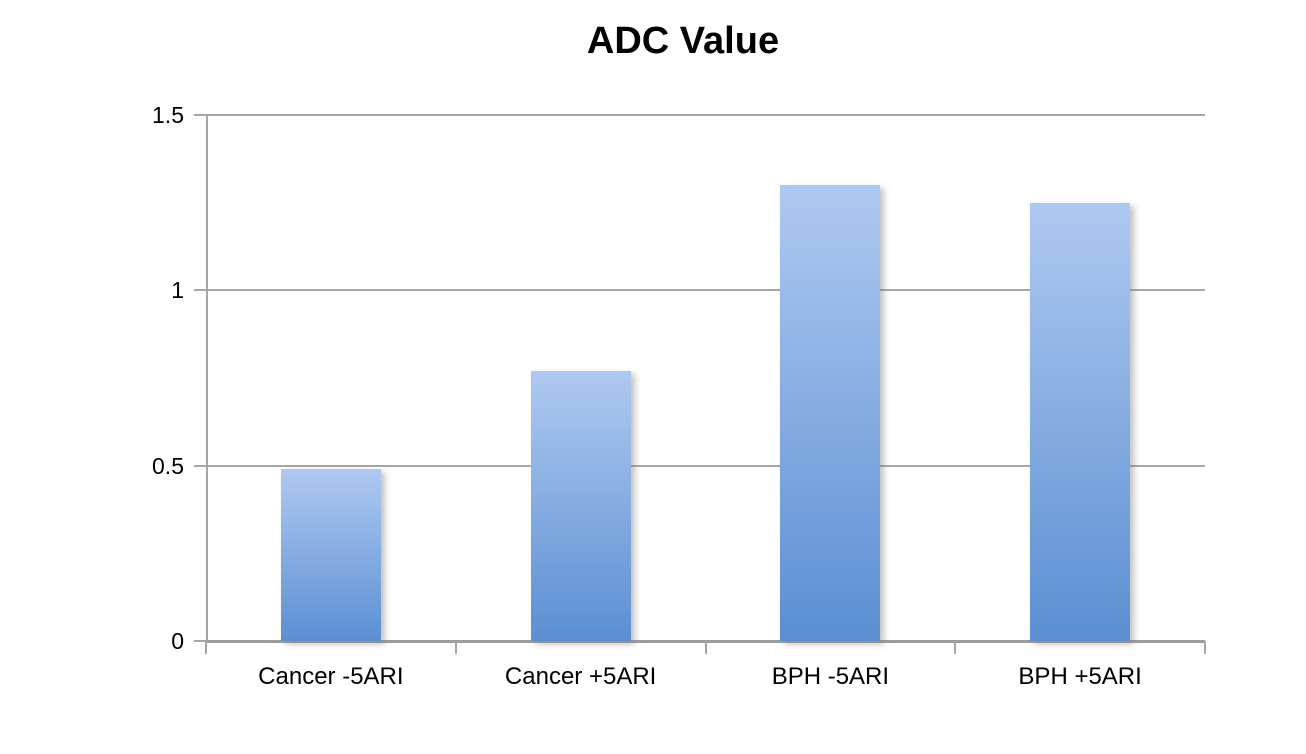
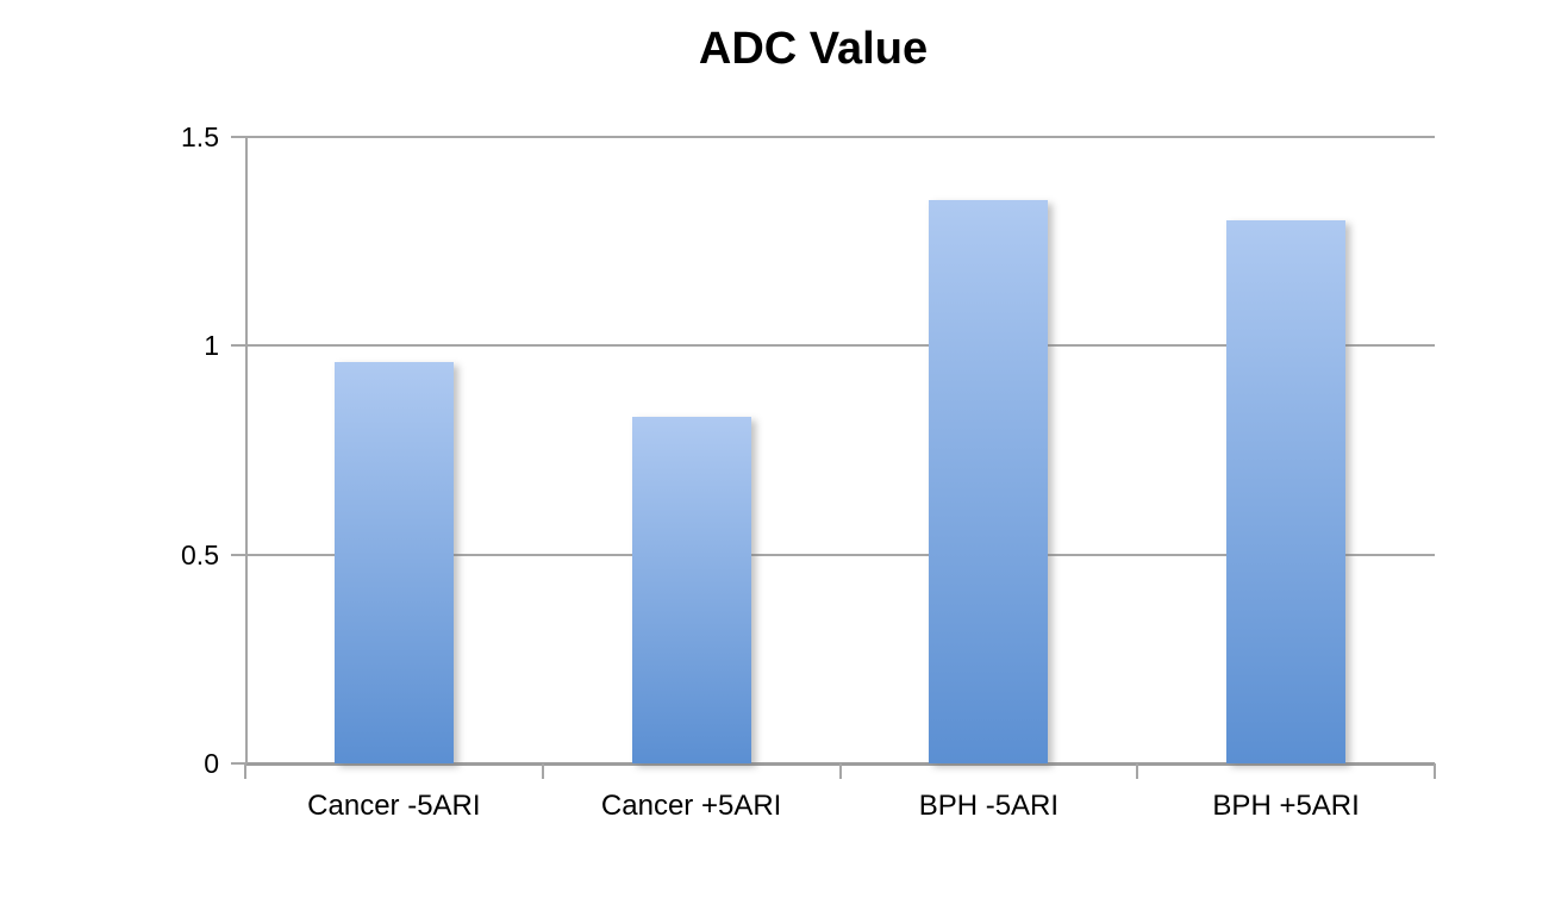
Cancer -5ARI: 0.49 -> 0.96
Cancer +5ARI: 0.77 -> 0.83
BPH -5ARI: 1.30 -> 1.35
BPH +5ARI: 1.25 -> 1.30
